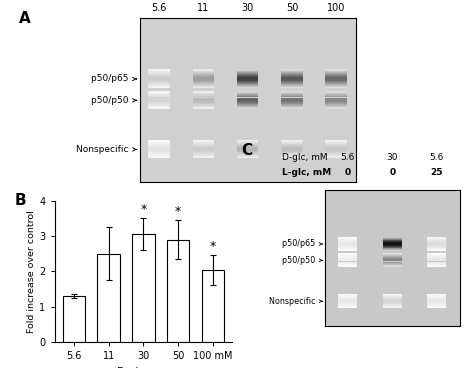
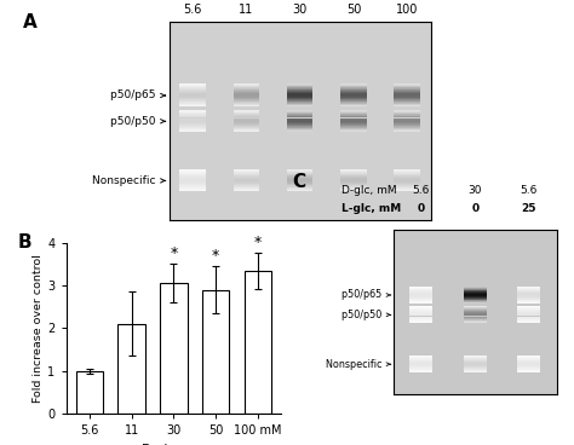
5.6: 1.30 -> 1.00
11: 2.50 -> 2.10
100 mM: 2.05 -> 3.33
